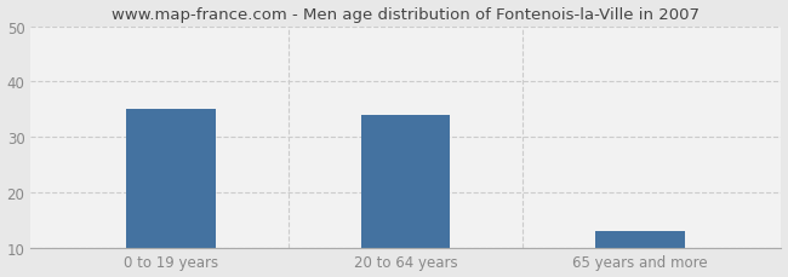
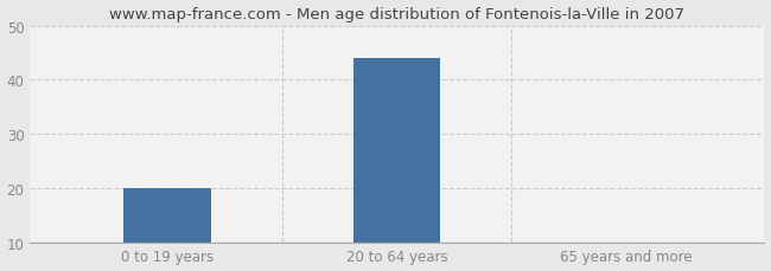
0 to 19 years: 35 -> 20
20 to 64 years: 34 -> 44
65 years and more: 13 -> 10
